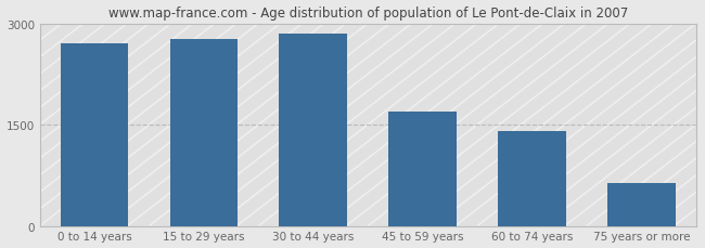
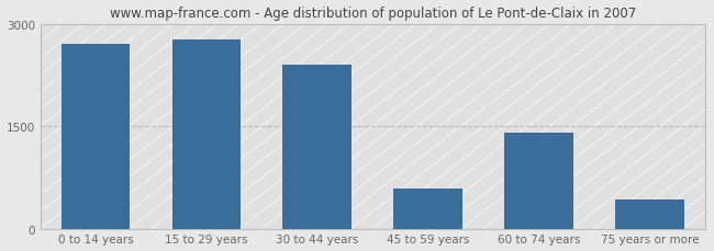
30 to 44 years: 2840 -> 2400
45 to 59 years: 1700 -> 580
75 years or more: 630 -> 420
